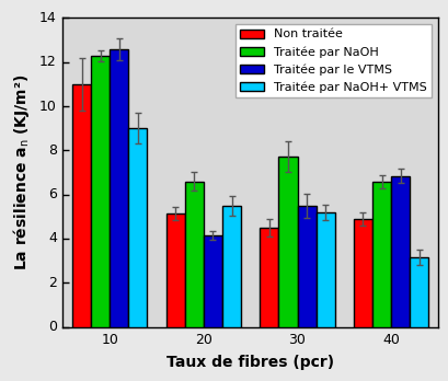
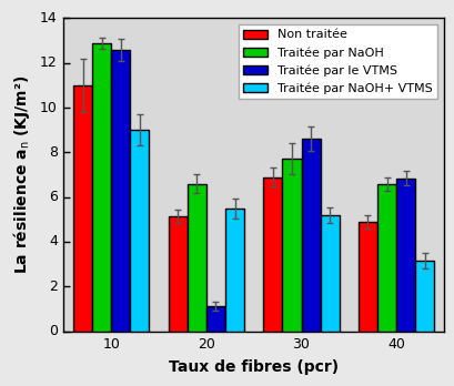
Traitée par NaOH/10: 12.3 -> 12.9
Traitée par le VTMS/20: 4.15 -> 1.10
Non traitée/30: 4.50 -> 6.90
Traitée par le VTMS/30: 5.50 -> 8.60
